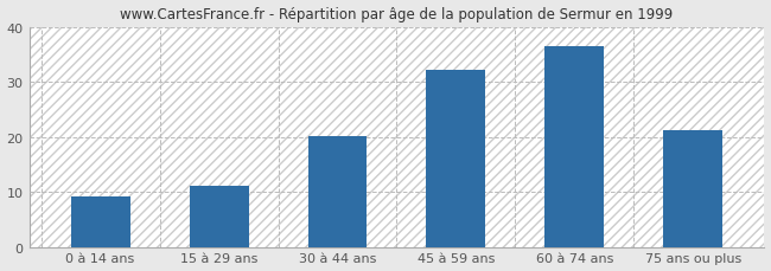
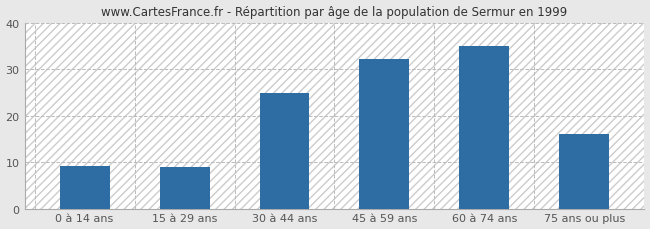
15 à 29 ans: 11.2 -> 9.0
30 à 44 ans: 20.2 -> 25.0
60 à 74 ans: 36.5 -> 35.0
75 ans ou plus: 21.2 -> 16.0
